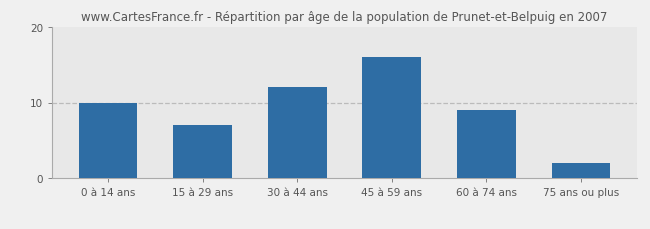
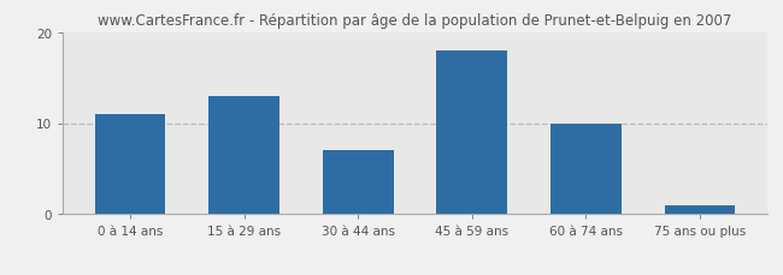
0 à 14 ans: 10 -> 11
15 à 29 ans: 7 -> 13
30 à 44 ans: 12 -> 7
45 à 59 ans: 16 -> 18
60 à 74 ans: 9 -> 10
75 ans ou plus: 2 -> 1
